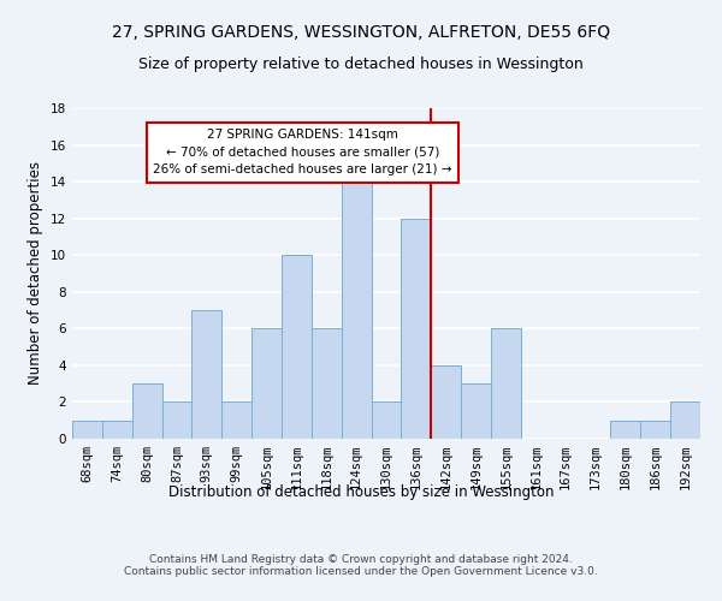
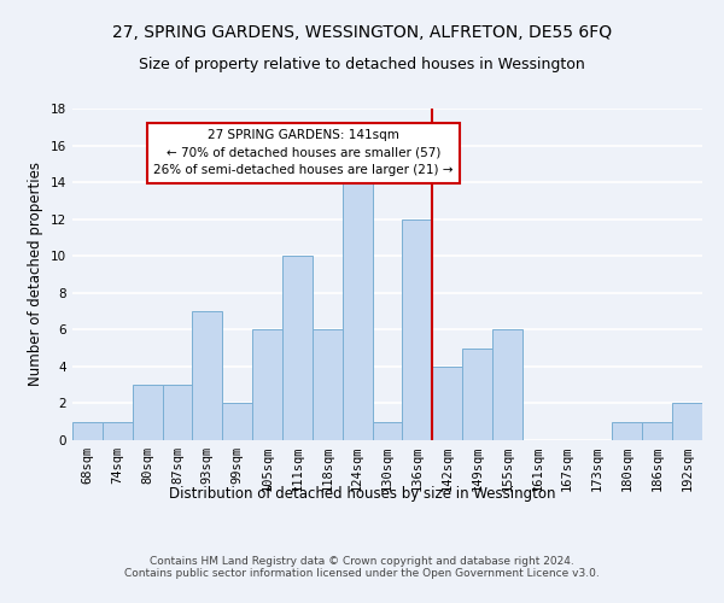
87sqm: 2 -> 3
130sqm: 2 -> 1
149sqm: 3 -> 5
